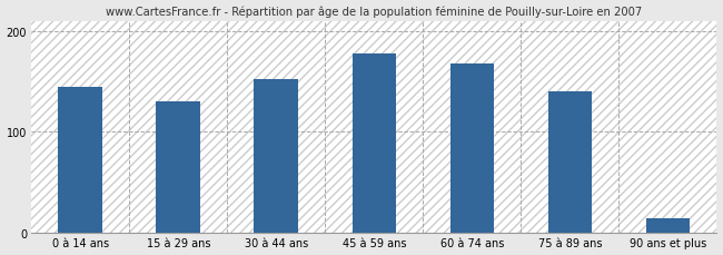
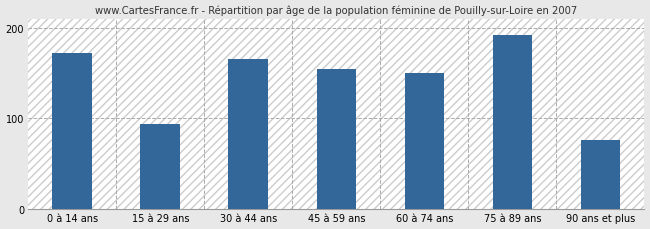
0 à 14 ans: 145 -> 172
15 à 29 ans: 130 -> 94
30 à 44 ans: 152 -> 166
45 à 59 ans: 178 -> 154
60 à 74 ans: 168 -> 150
75 à 89 ans: 140 -> 192
90 ans et plus: 15 -> 76
